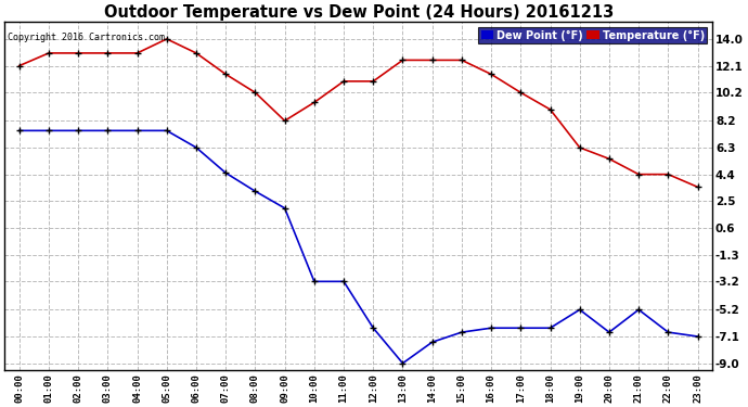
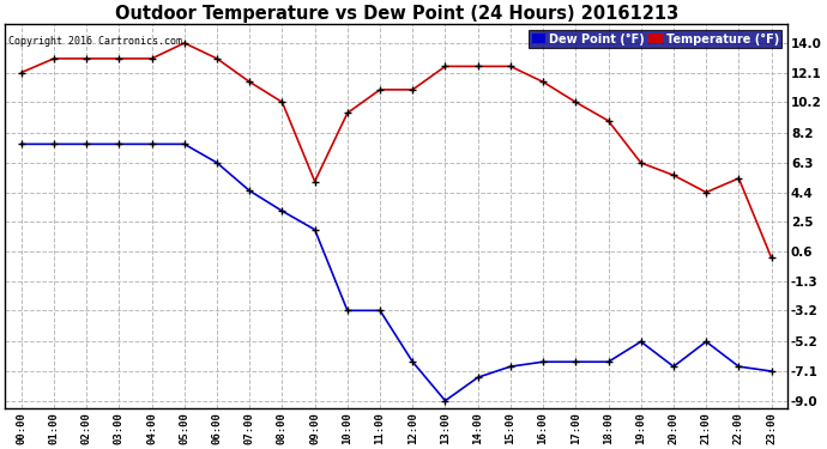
Temperature (°F)/09:00: 8.2 -> 5.1
Temperature (°F)/22:00: 4.4 -> 5.3
Temperature (°F)/23:00: 3.5 -> 0.2
